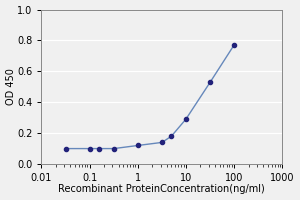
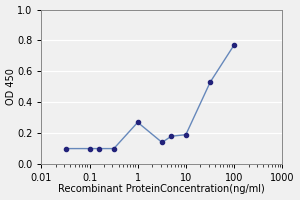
1: 0.12 -> 0.27
10: 0.29 -> 0.19
